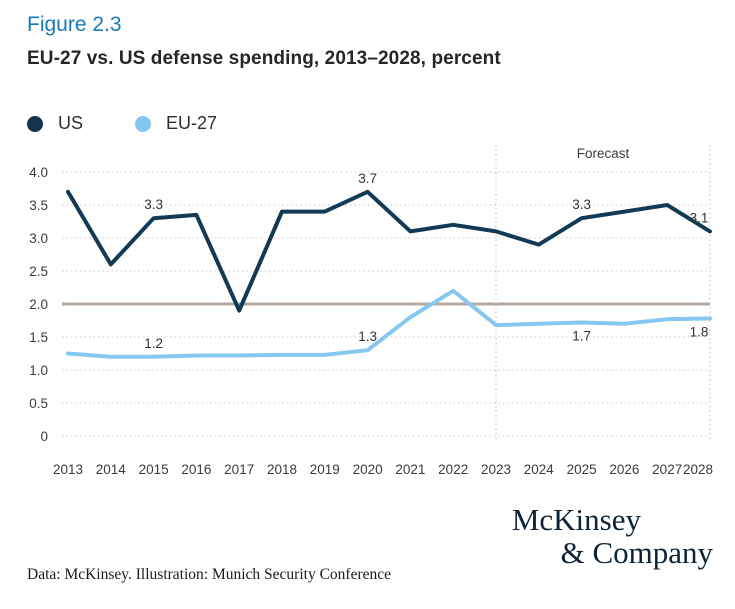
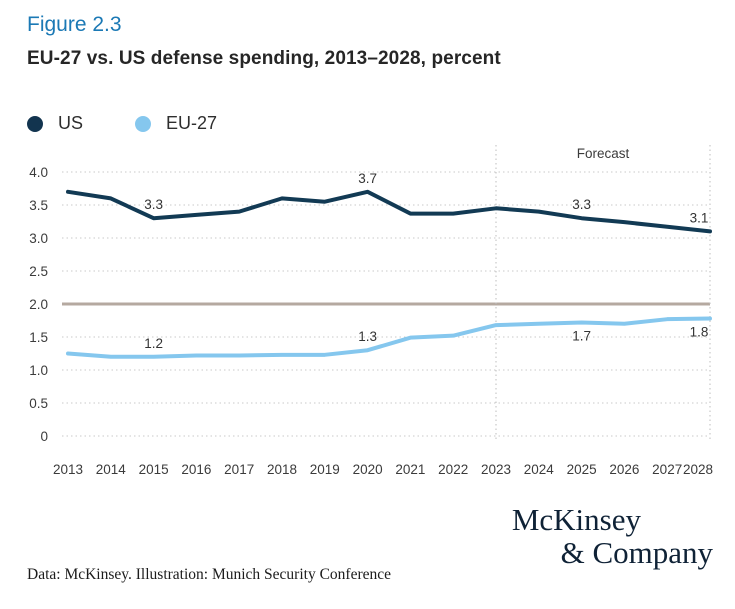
US/2014: 2.6 -> 3.6
US/2017: 1.9 -> 3.4
US/2018: 3.4 -> 3.6
US/2019: 3.4 -> 3.5
US/2021: 3.1 -> 3.4
EU-27/2021: 1.8 -> 1.5
US/2022: 3.2 -> 3.4
EU-27/2022: 2.2 -> 1.5
US/2023: 3.1 -> 3.5
US/2024: 2.9 -> 3.4
US/2026: 3.4 -> 3.2
US/2027: 3.5 -> 3.2
